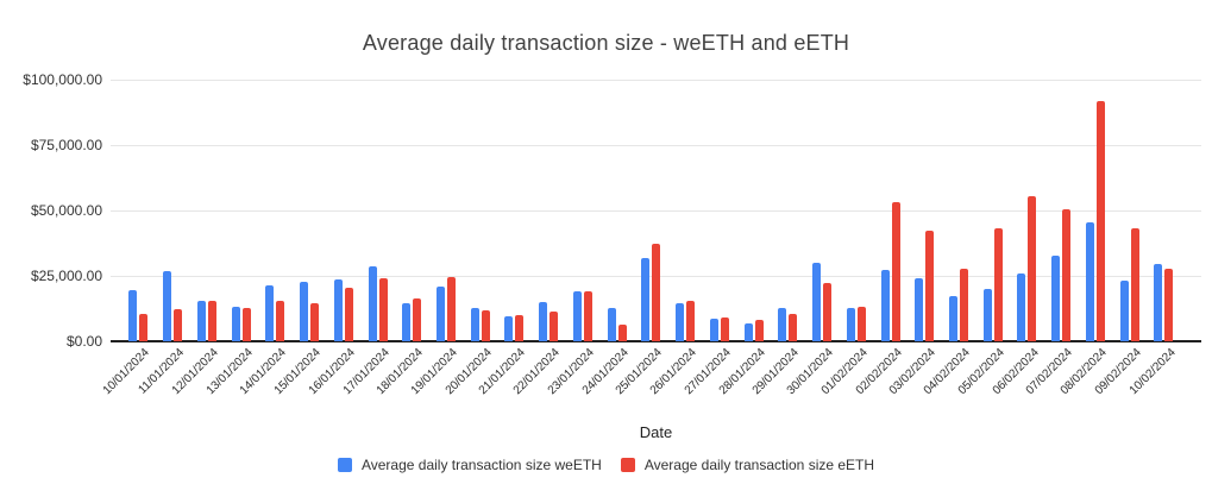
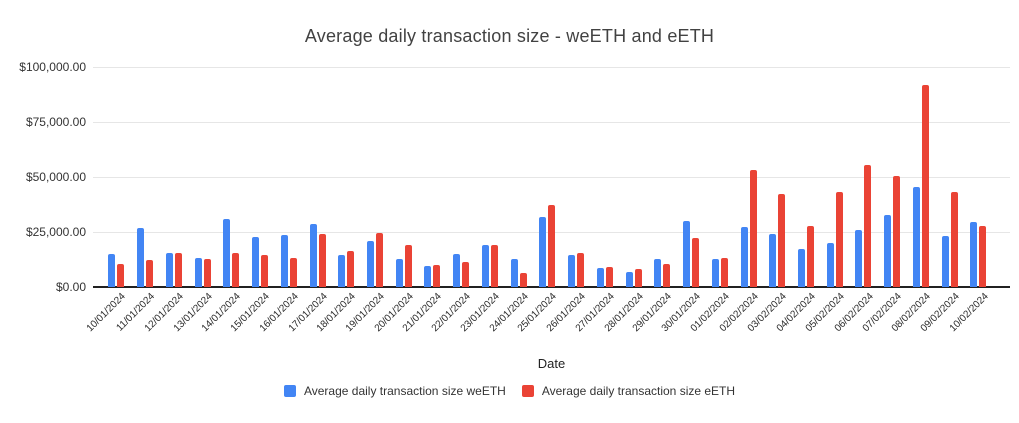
Average daily transaction size weETH/10/01/2024: $20000 -> $15000
Average daily transaction size weETH/14/01/2024: $21000 -> $31000
Average daily transaction size eETH/16/01/2024: $21000 -> $13000
Average daily transaction size eETH/20/01/2024: $12000 -> $19000
